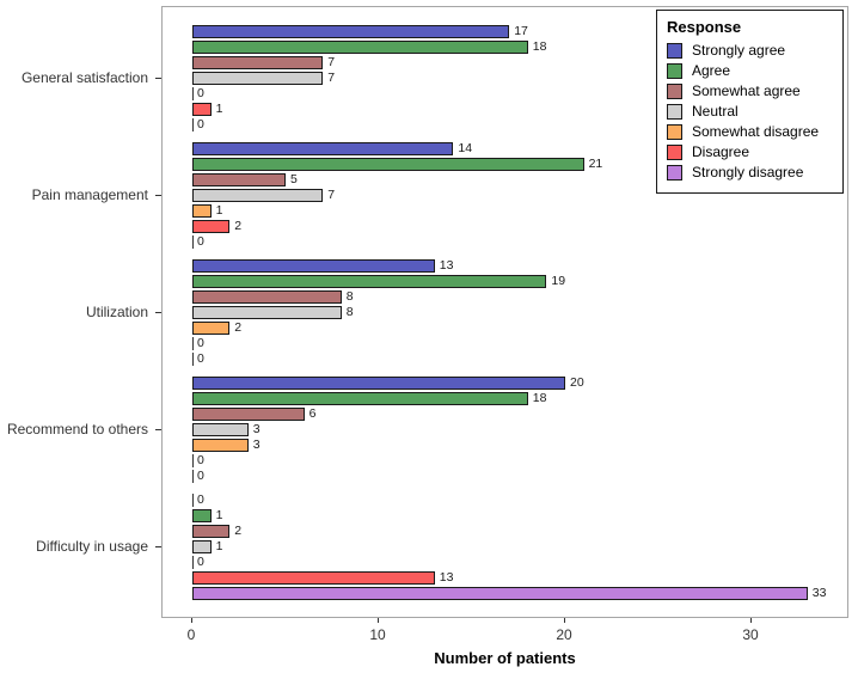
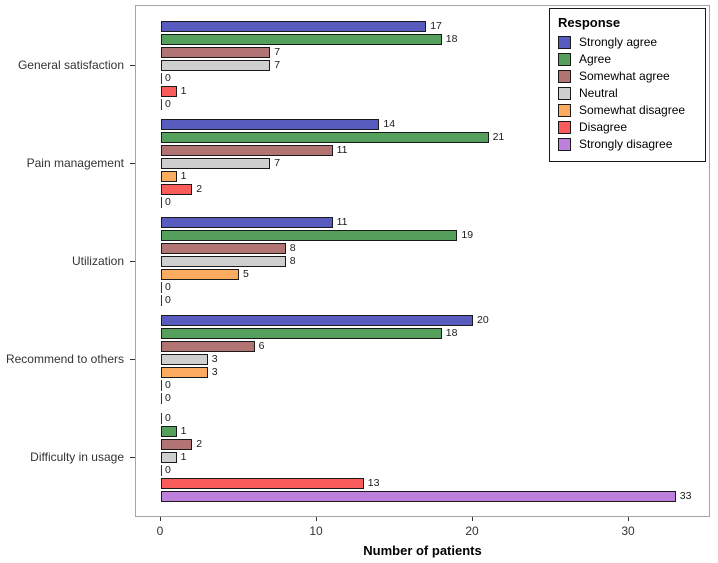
Somewhat agree/Pain management: 5 -> 11
Strongly agree/Utilization: 13 -> 11
Somewhat disagree/Utilization: 2 -> 5
